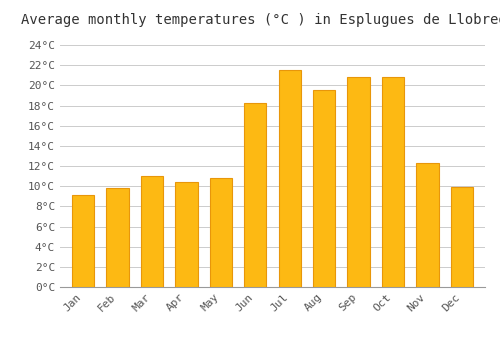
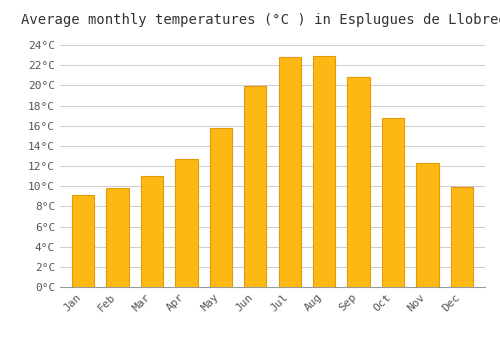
Apr: 10.4°C -> 12.7°C
May: 10.8°C -> 15.8°C
Jun: 18.3°C -> 19.9°C
Jul: 21.5°C -> 22.8°C
Aug: 19.5°C -> 22.9°C
Oct: 20.8°C -> 16.8°C
